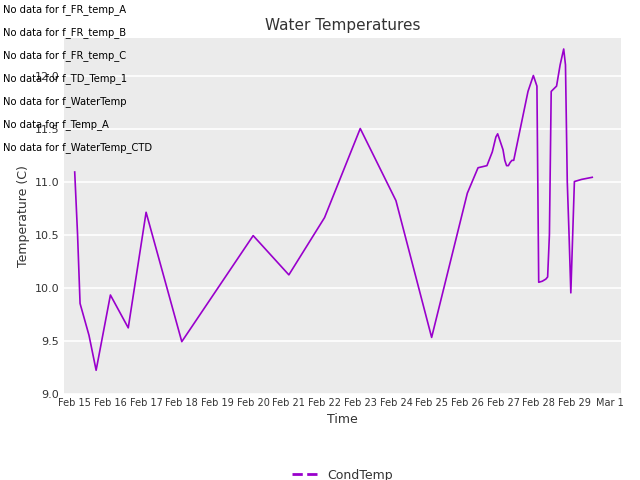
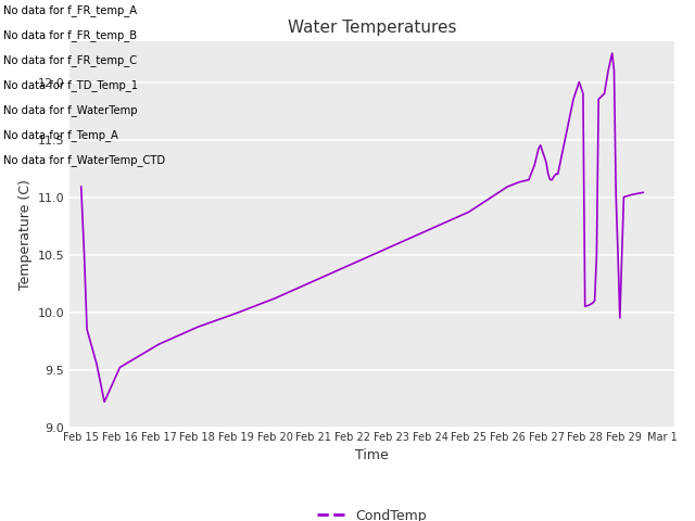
Feb 16: 9.93 -> 9.52
Feb 17: 10.71 -> 9.72
Feb 18: 9.49 -> 9.87
Feb 20: 10.49 -> 10.12
Feb 21: 10.12 -> 10.27
Feb 22: 10.66 -> 10.42
Feb 23: 11.50 -> 10.57
Feb 24: 10.82 -> 10.72
Feb 25: 9.53 -> 10.87
Feb 26: 10.89 -> 11.09
